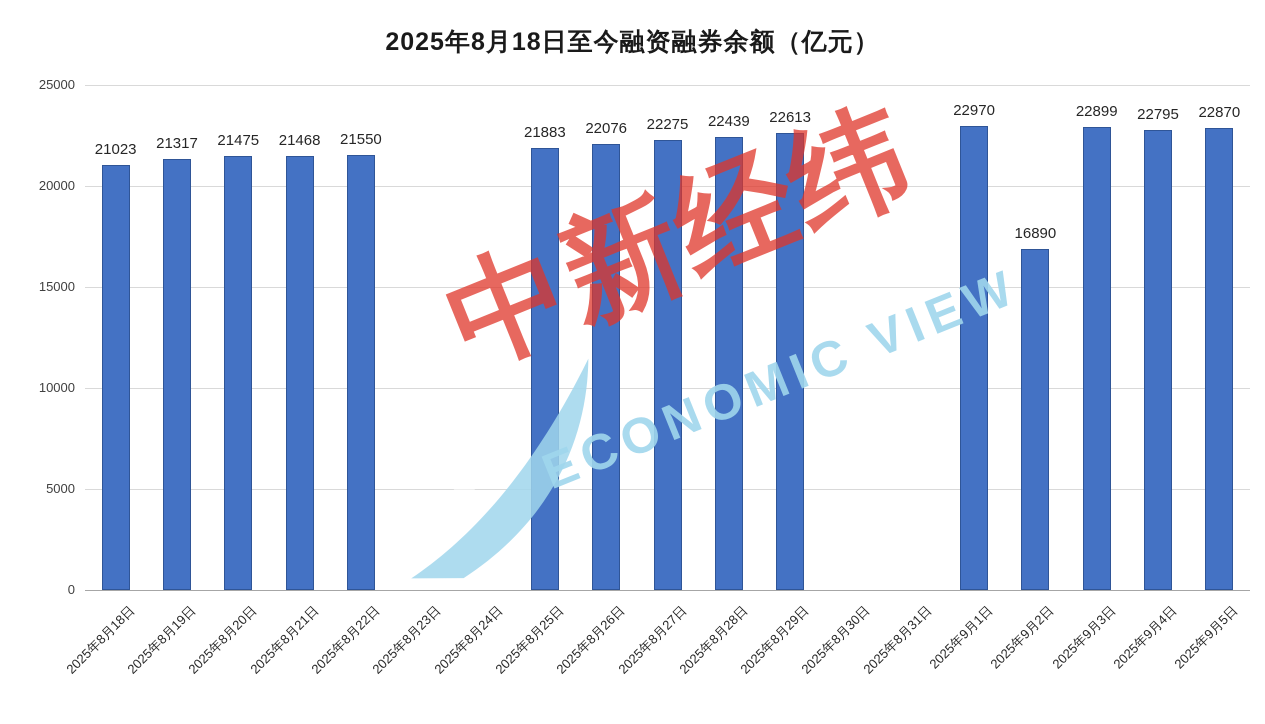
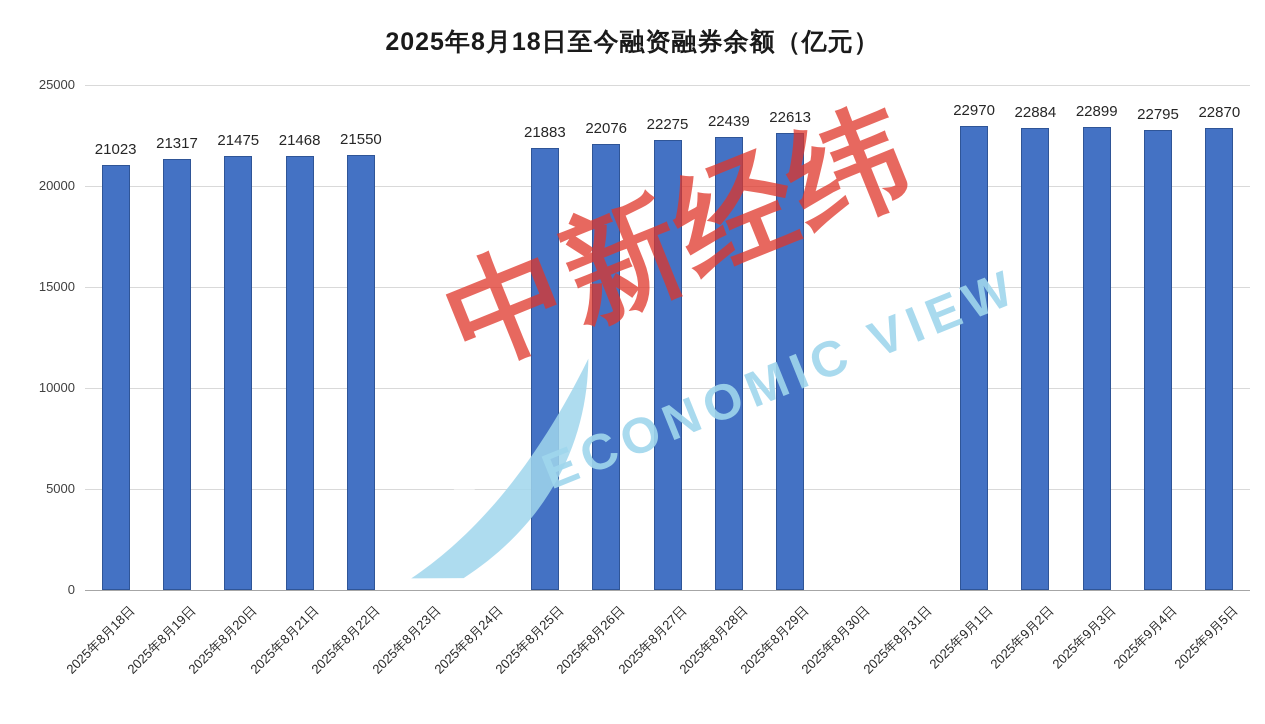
2025年9月2日: 16890 -> 22884
